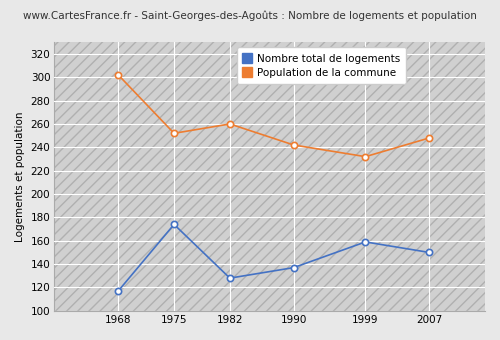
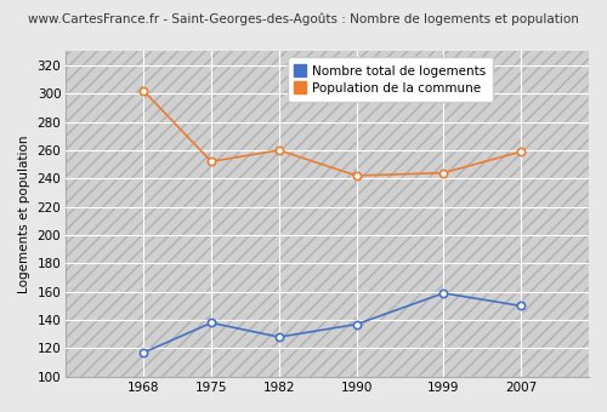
Nombre total de logements/1975: 174 -> 138
Population de la commune/1999: 232 -> 244
Population de la commune/2007: 248 -> 259
